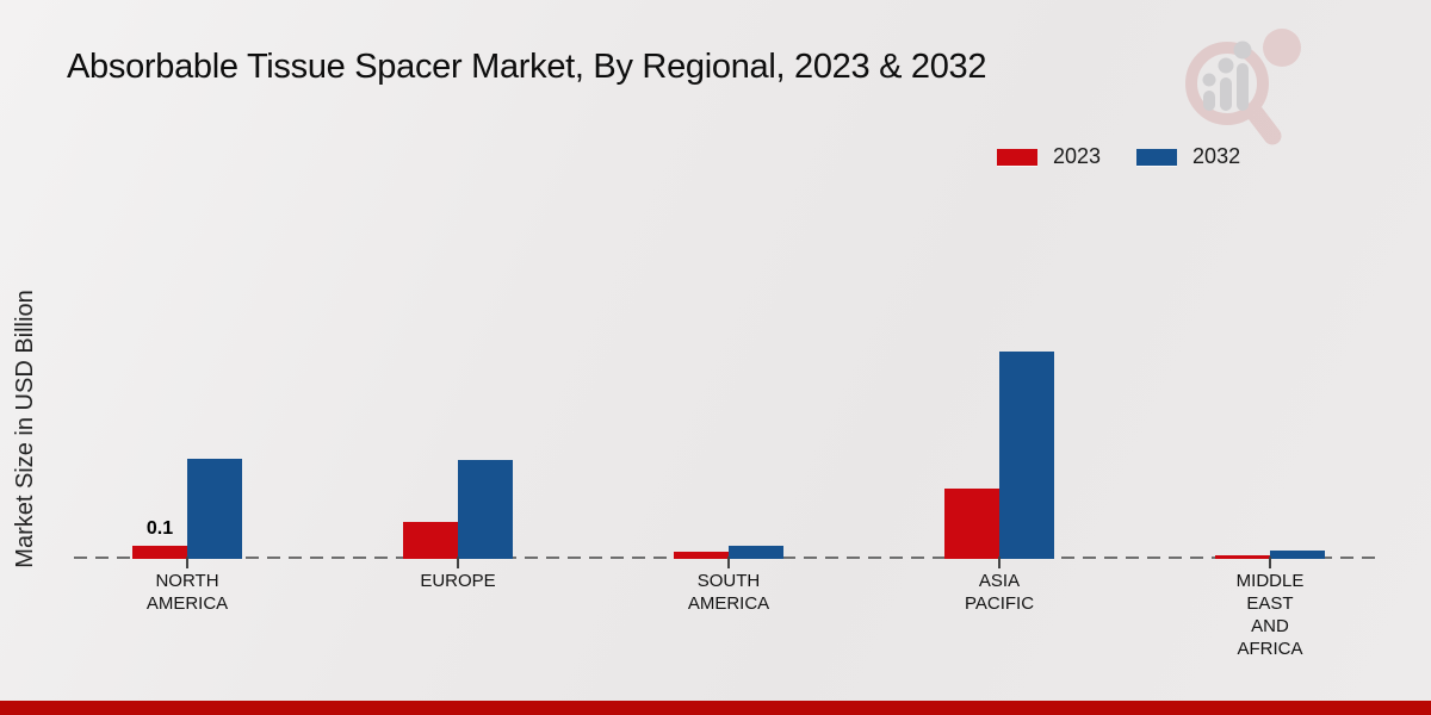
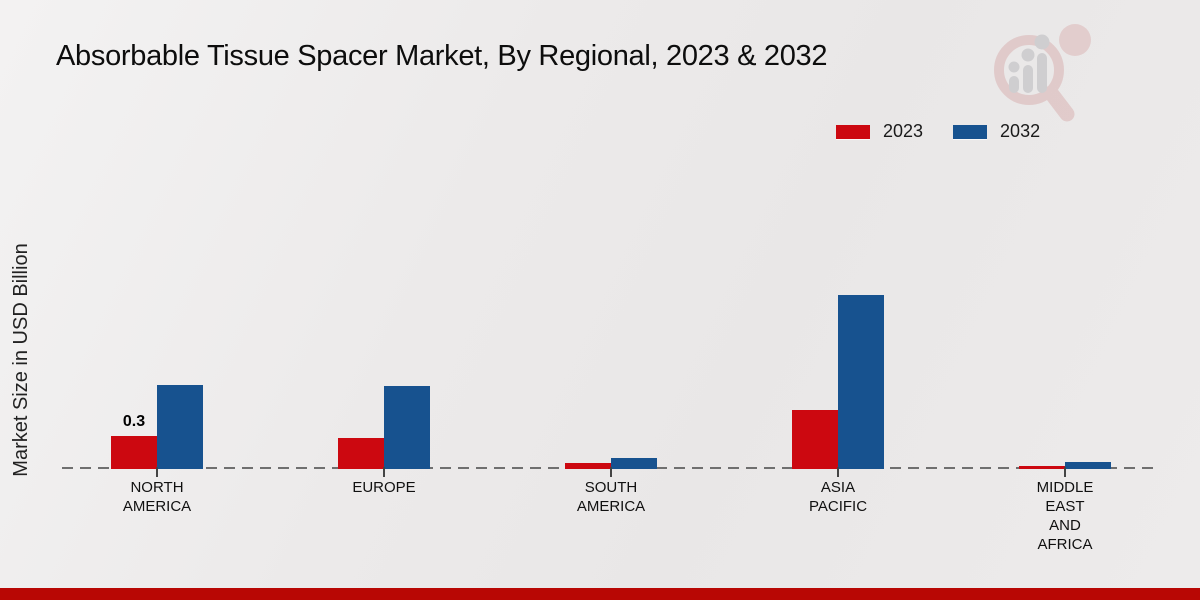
2023/NORTH AMERICA: 0.1 -> 0.3
